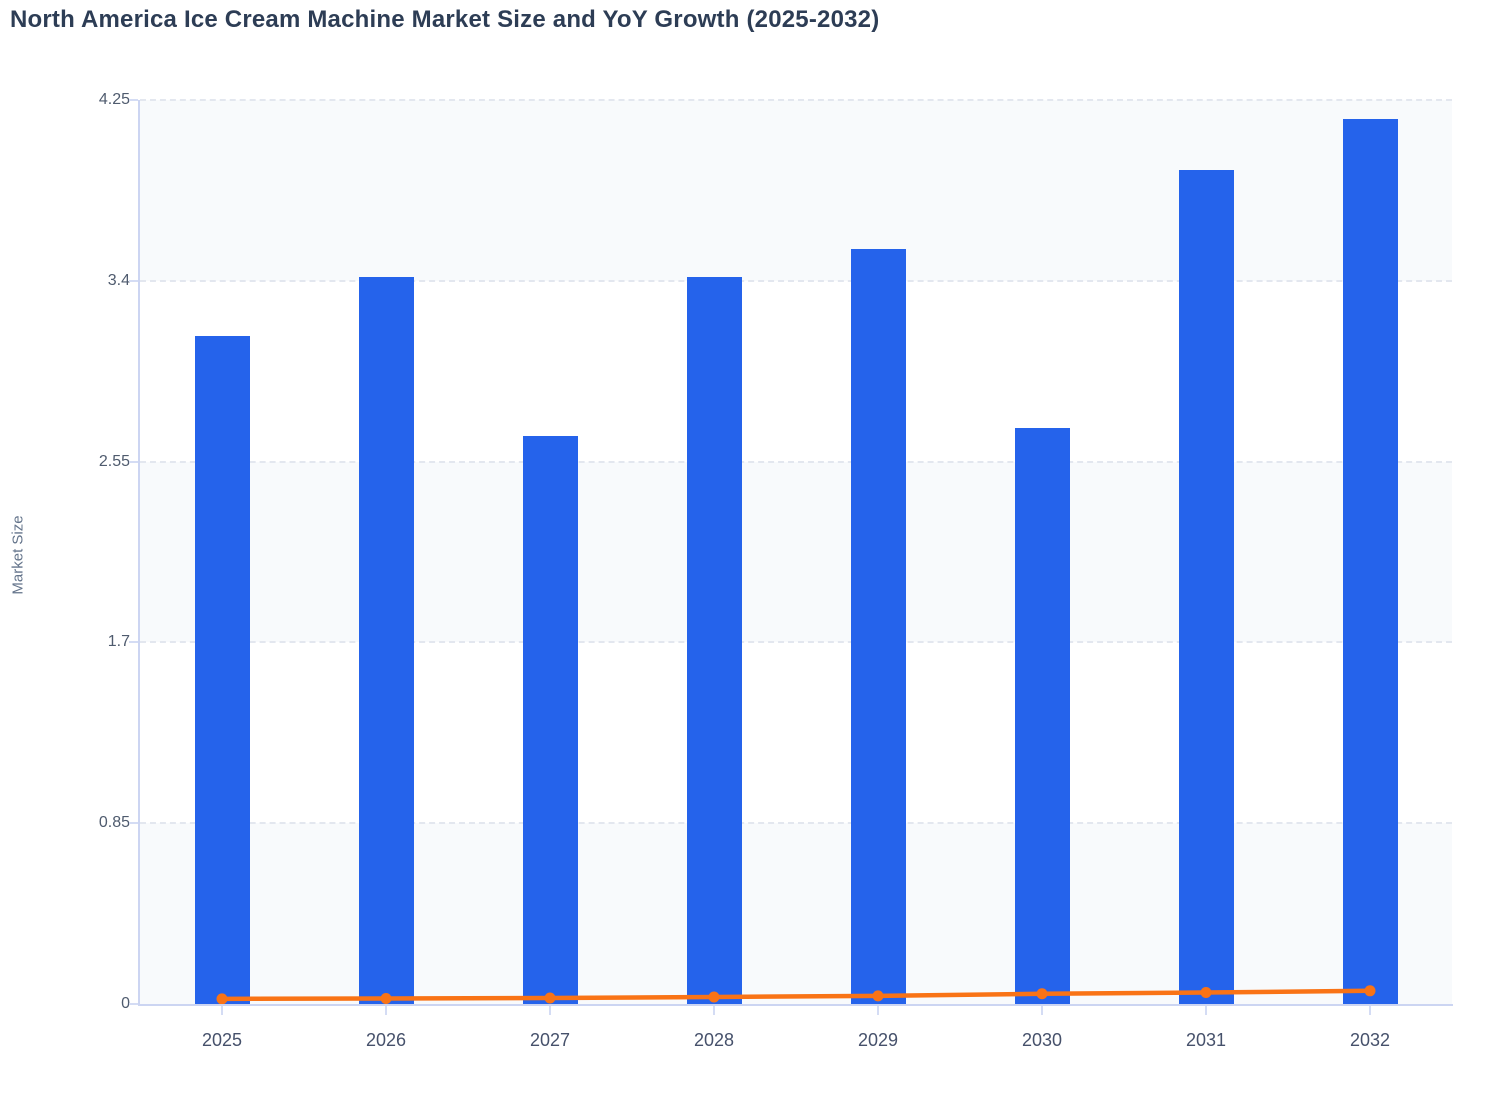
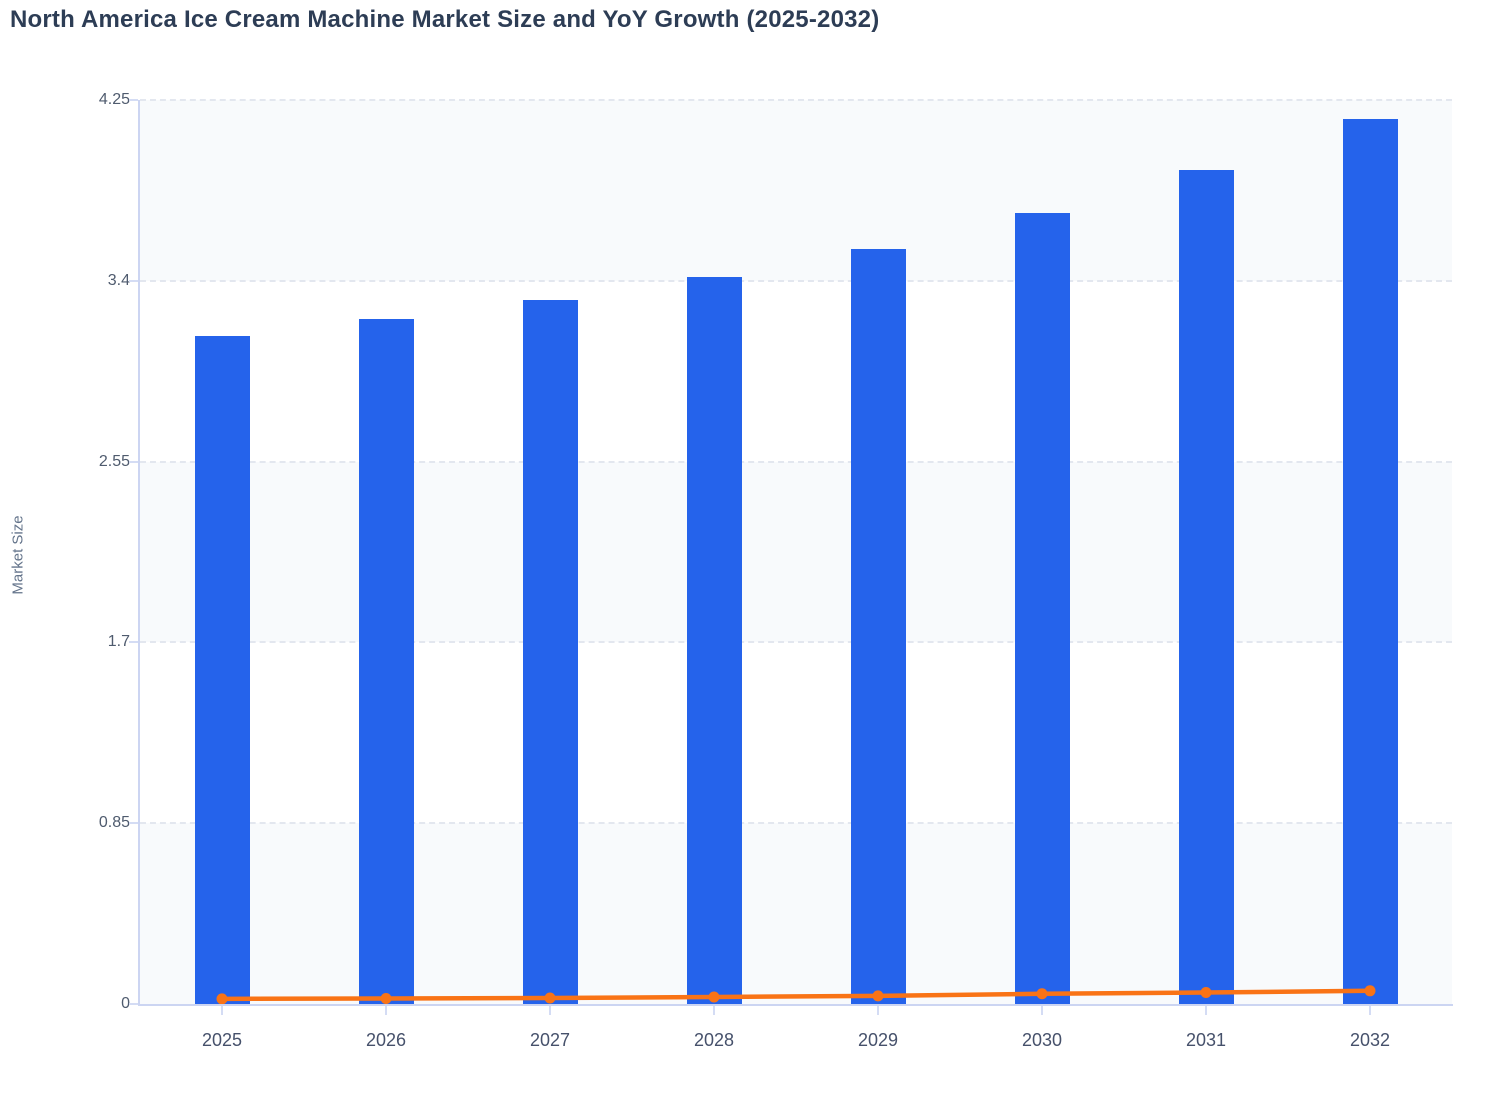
Market Size/2026: 3.42 -> 3.22
Market Size/2027: 2.67 -> 3.31
Market Size/2030: 2.71 -> 3.72
